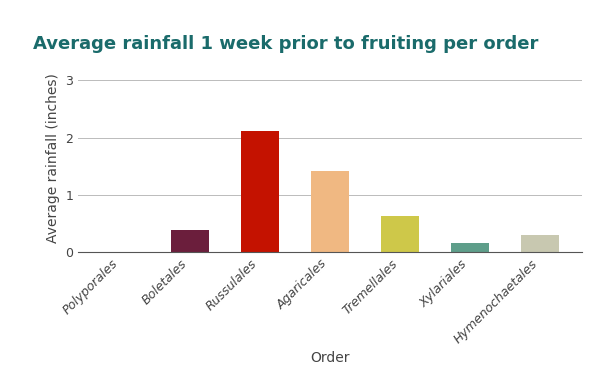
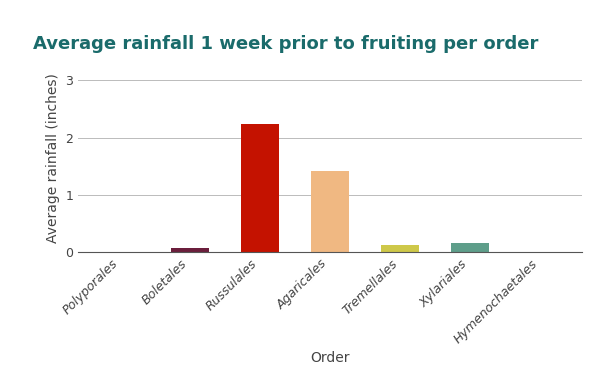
Boletales: 0.38 -> 0.08
Russulales: 2.12 -> 2.24
Tremellales: 0.64 -> 0.13
Hymenochaetales: 0.30 -> 0.01
